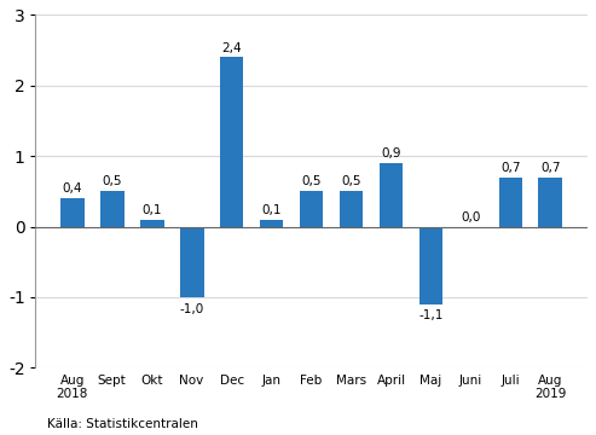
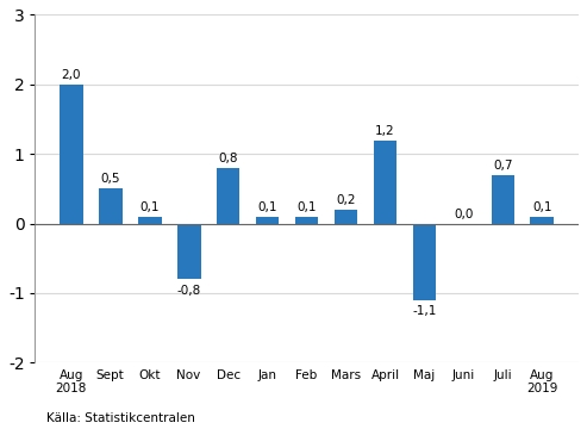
Aug 2018: 0,4 -> 2,0
Nov: -1,0 -> -0,8
Dec: 2,4 -> 0,8
Feb: 0,5 -> 0,1
Mars: 0,5 -> 0,2
April: 0,9 -> 1,2
Aug 2019: 0,7 -> 0,1
